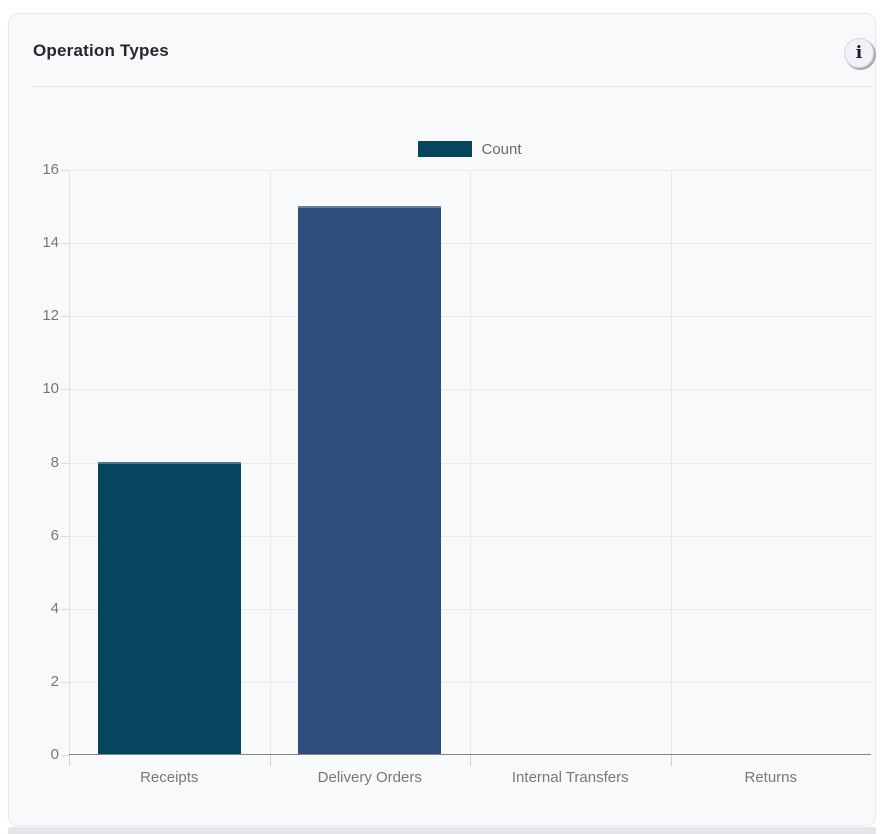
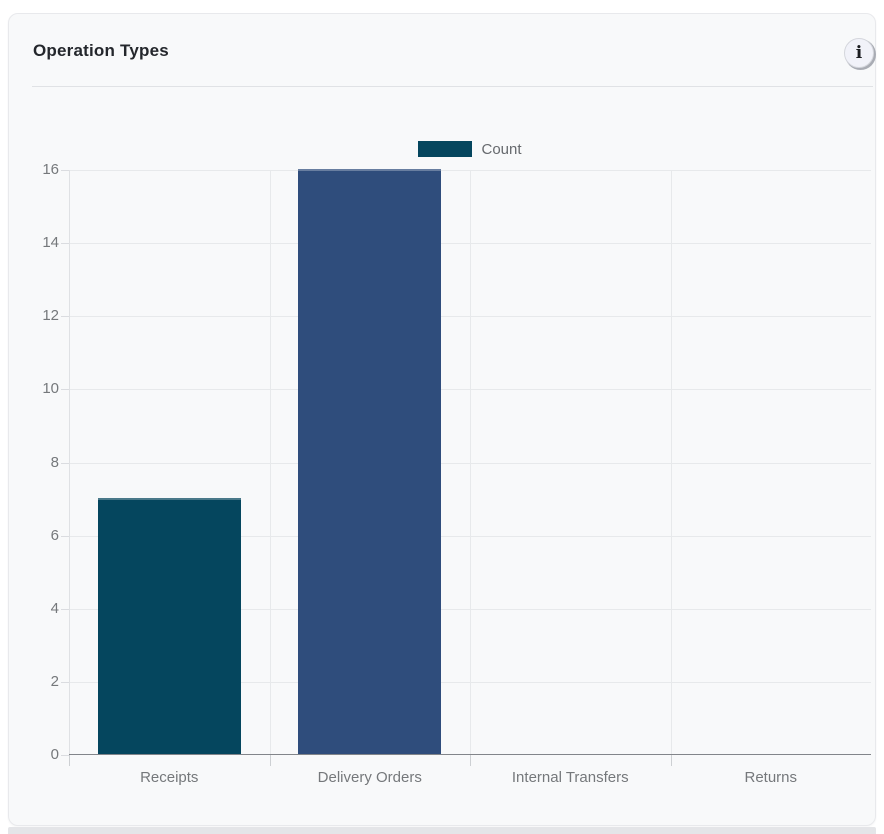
Receipts: 8 -> 7
Delivery Orders: 15 -> 16
